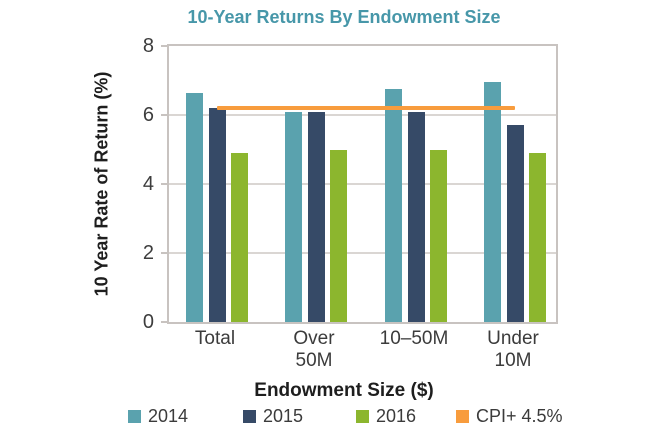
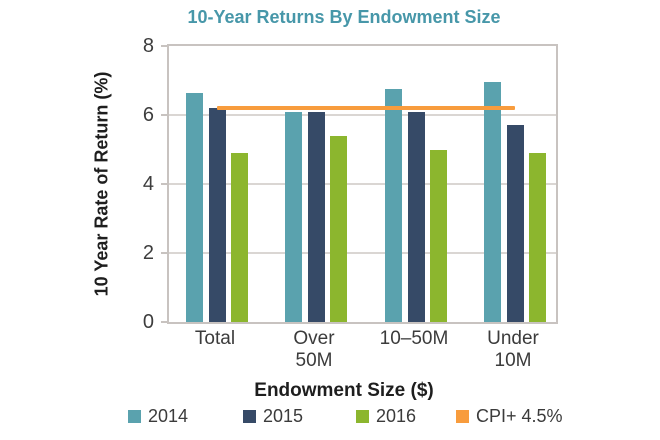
2016/Over 50M: 5.0 -> 5.4
